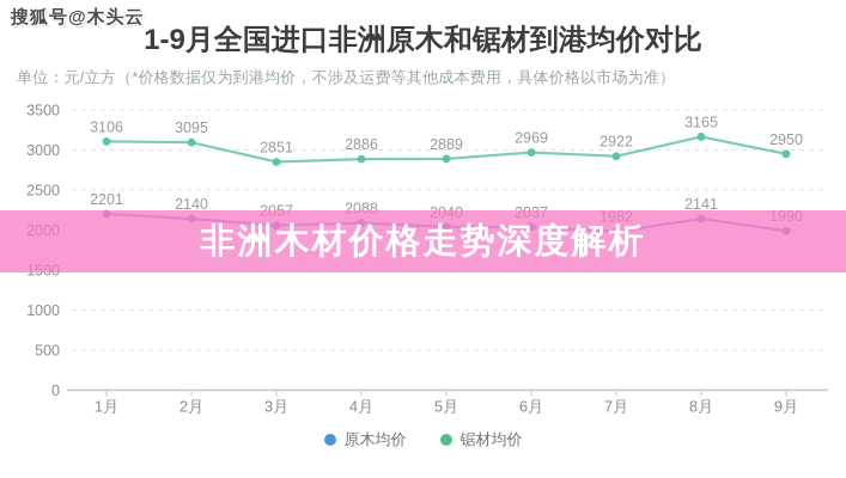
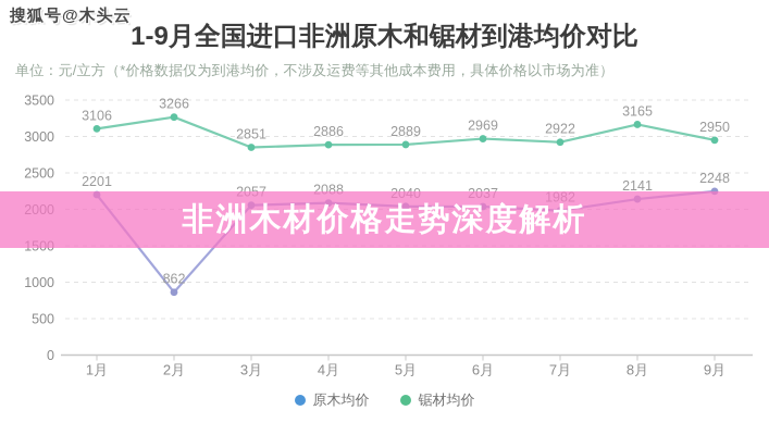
原木均价/2月: 2140 -> 862
锯材均价/2月: 3095 -> 3266
原木均价/9月: 1990 -> 2248
